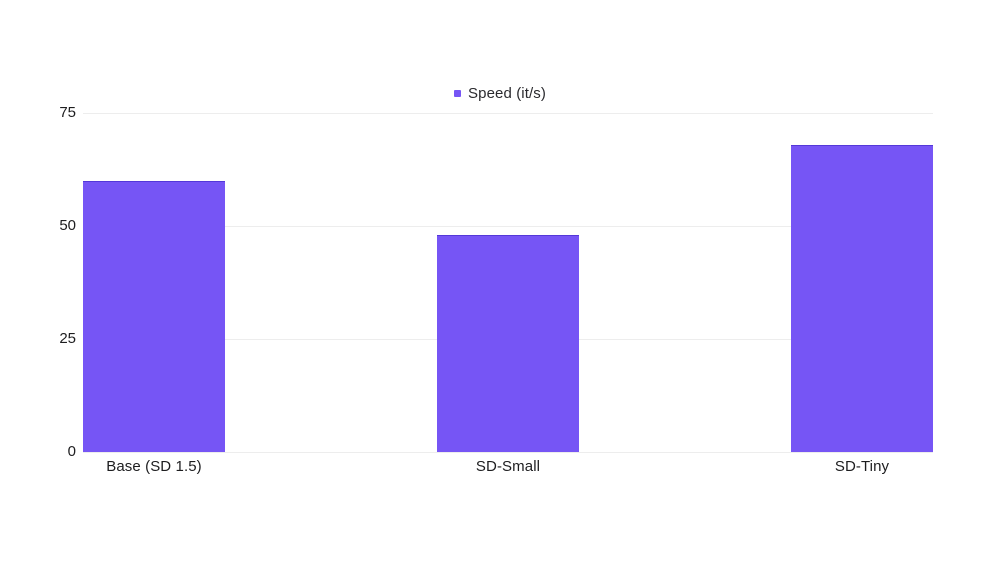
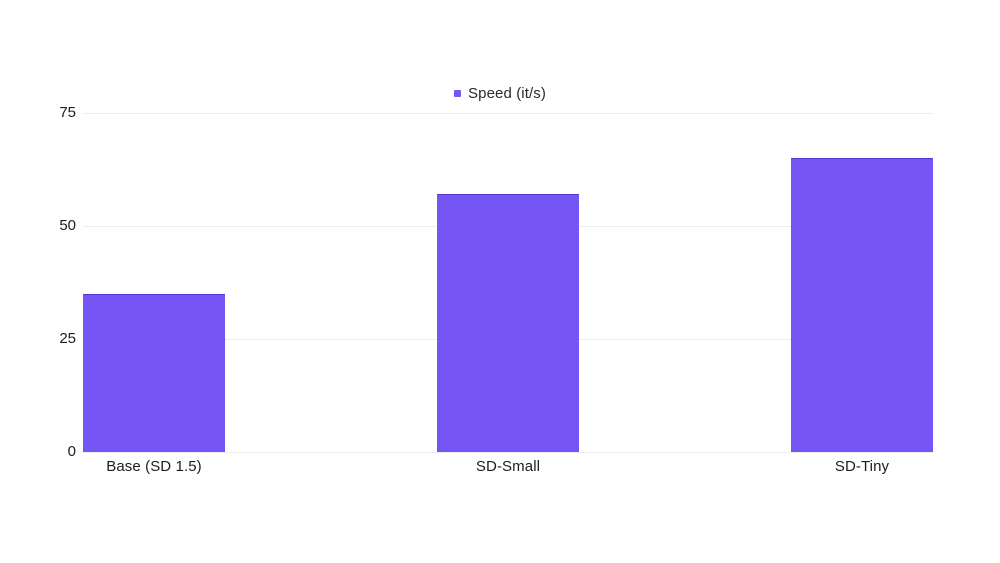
Base (SD 1.5): 60 -> 35
SD-Small: 48 -> 57
SD-Tiny: 68 -> 65
